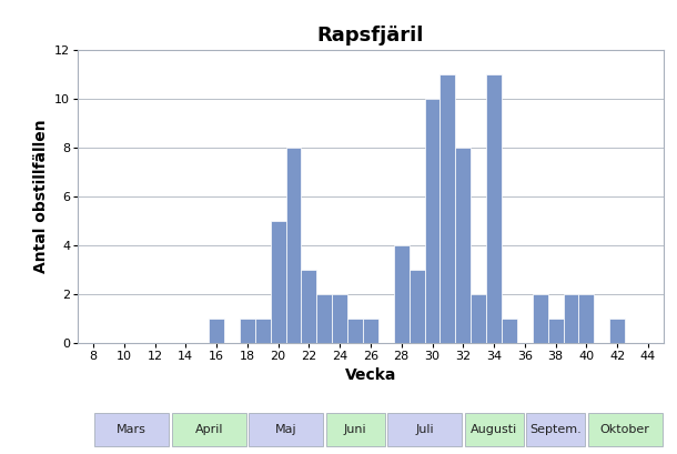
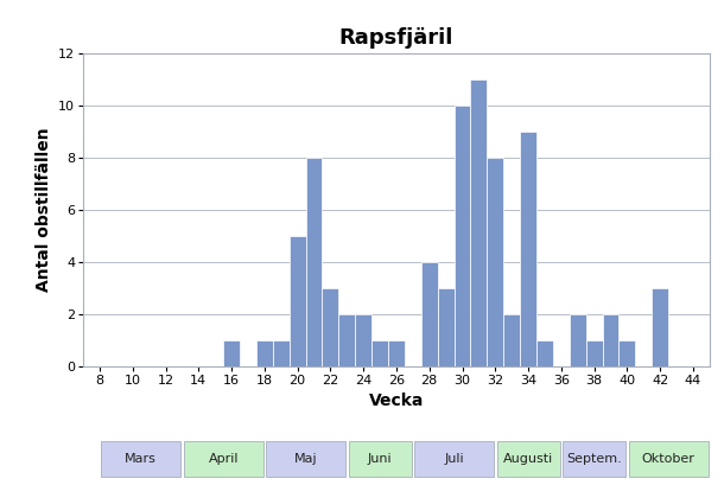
34: 11 -> 9
40: 2 -> 1
42: 1 -> 3
